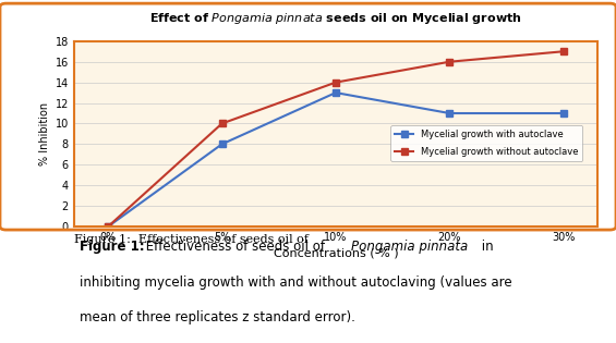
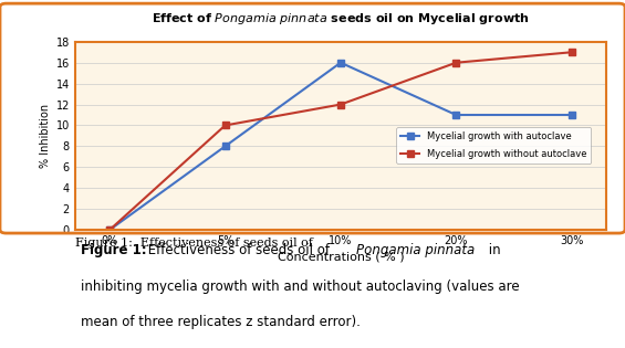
Mycelial growth with autoclave/10%: 13 -> 16
Mycelial growth without autoclave/10%: 14 -> 12
